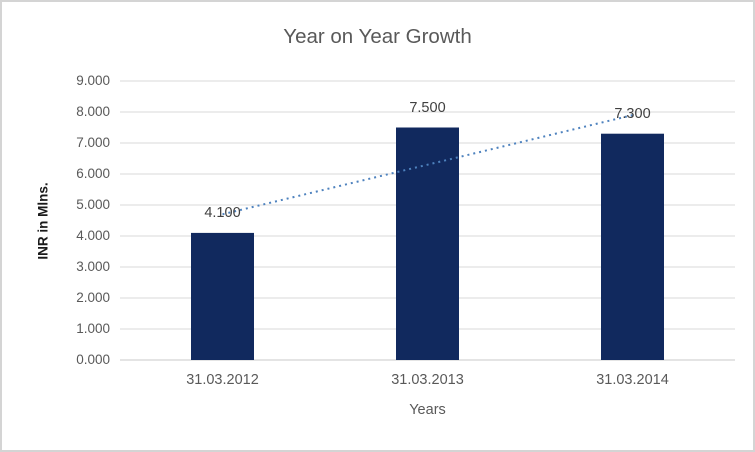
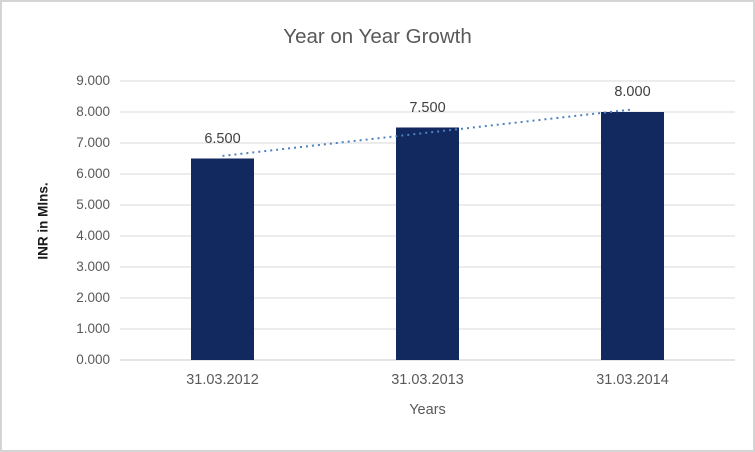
31.03.2012: 4.100 -> 6.500
31.03.2014: 7.300 -> 8.000
